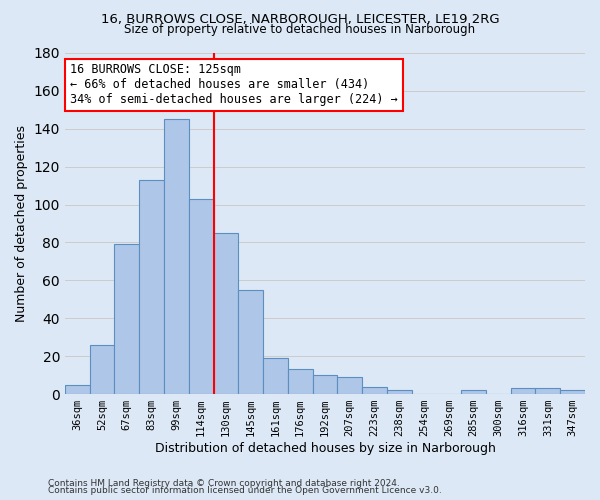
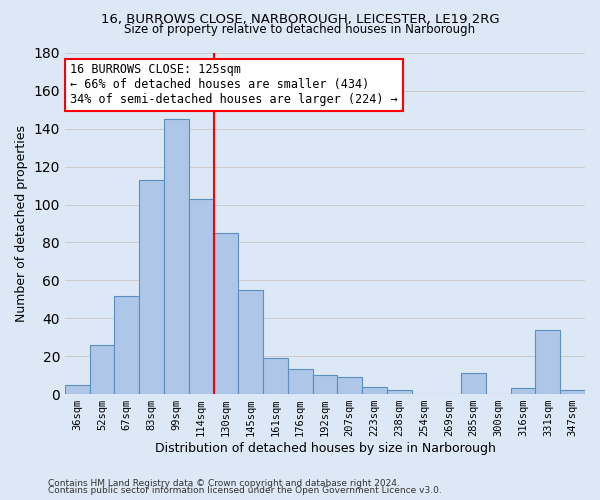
67sqm: 79 -> 52
285sqm: 2 -> 11
331sqm: 3 -> 34
